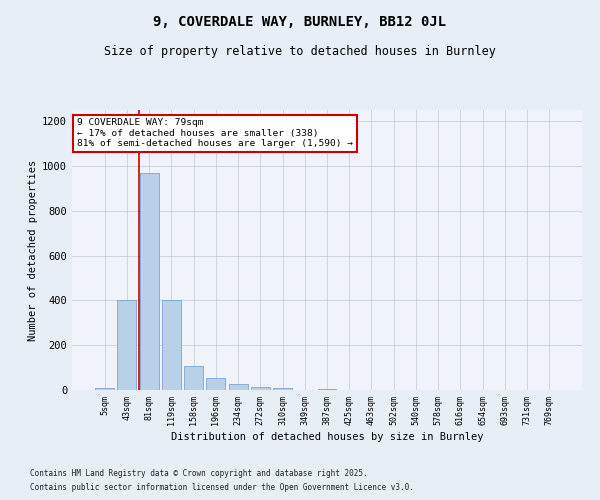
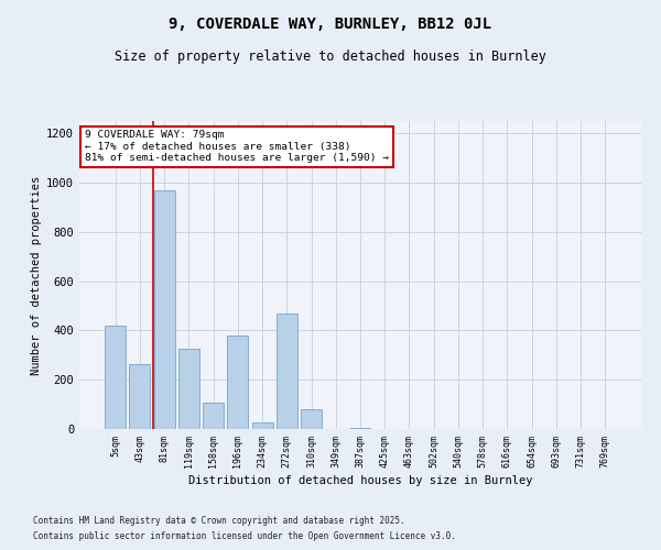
5sqm: 10 -> 420
43sqm: 400 -> 265
119sqm: 400 -> 325
196sqm: 55 -> 380
272sqm: 12 -> 470
310sqm: 8 -> 80
